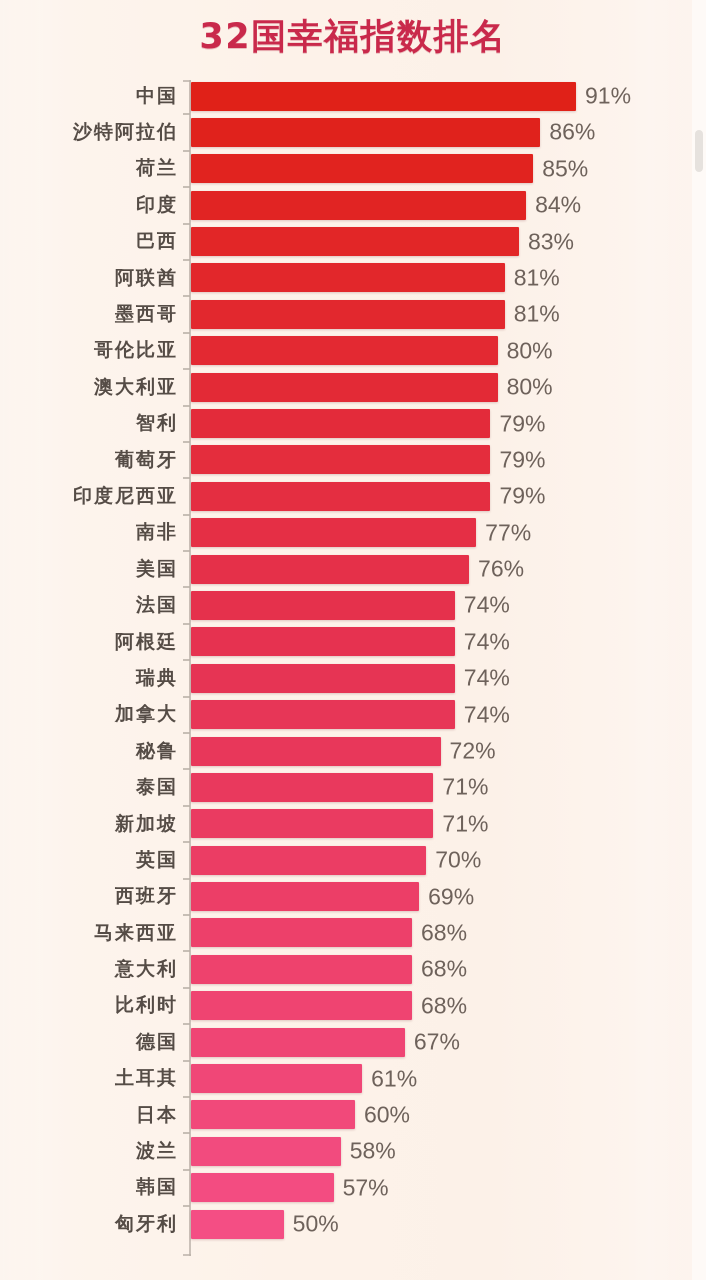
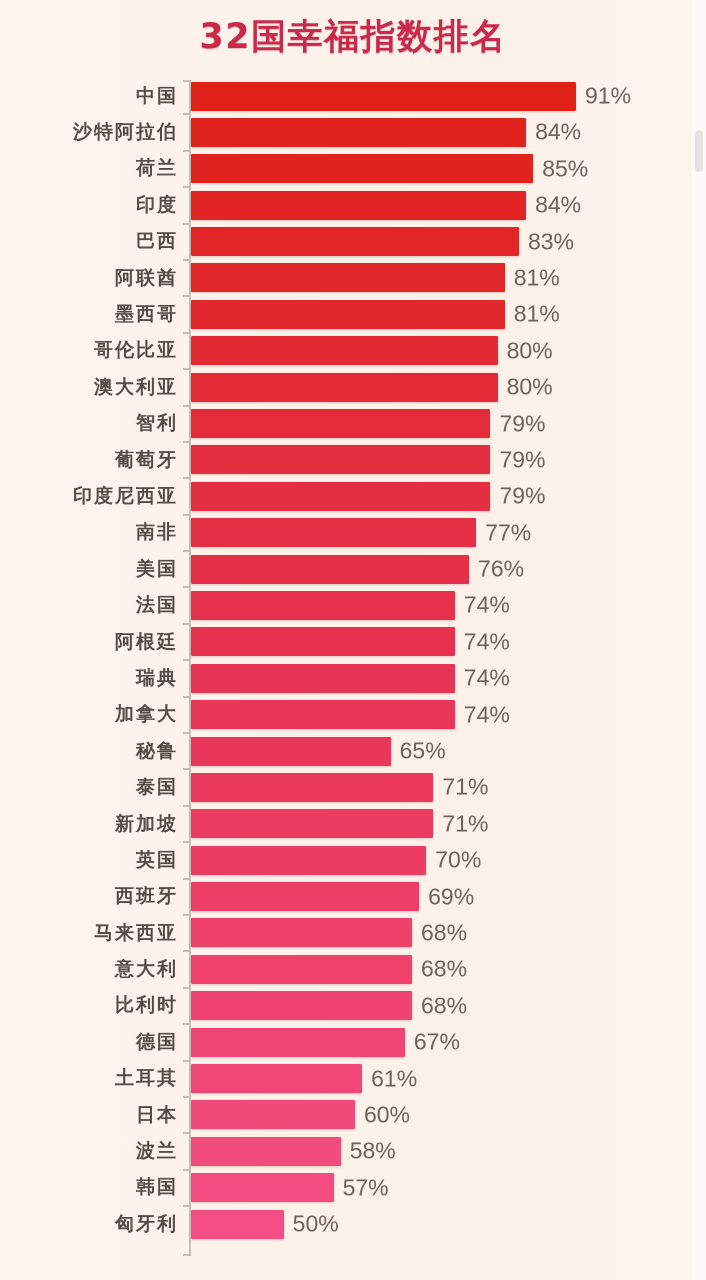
沙特阿拉伯: 86% -> 84%
秘鲁: 72% -> 65%
